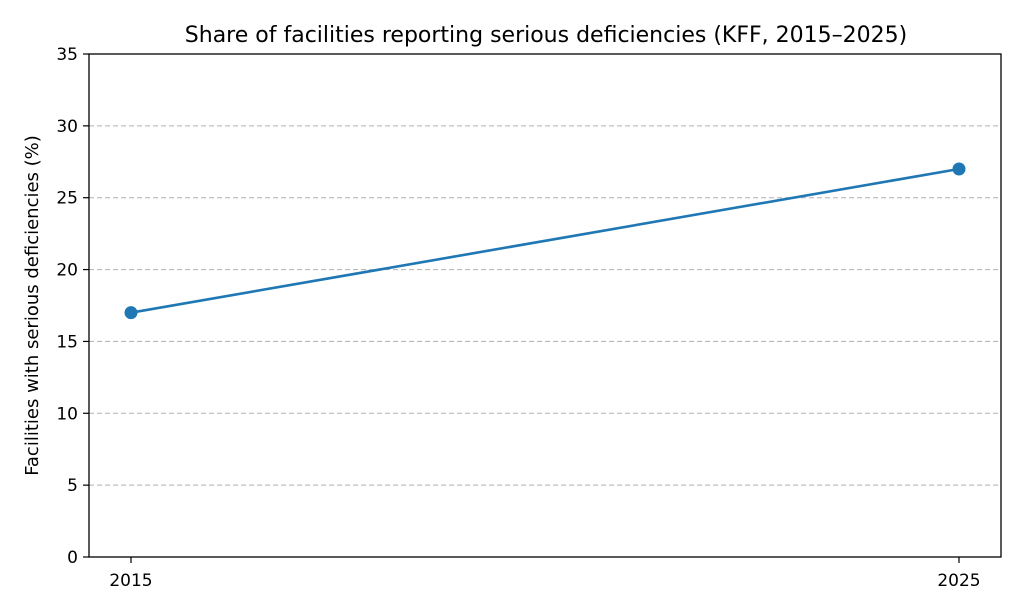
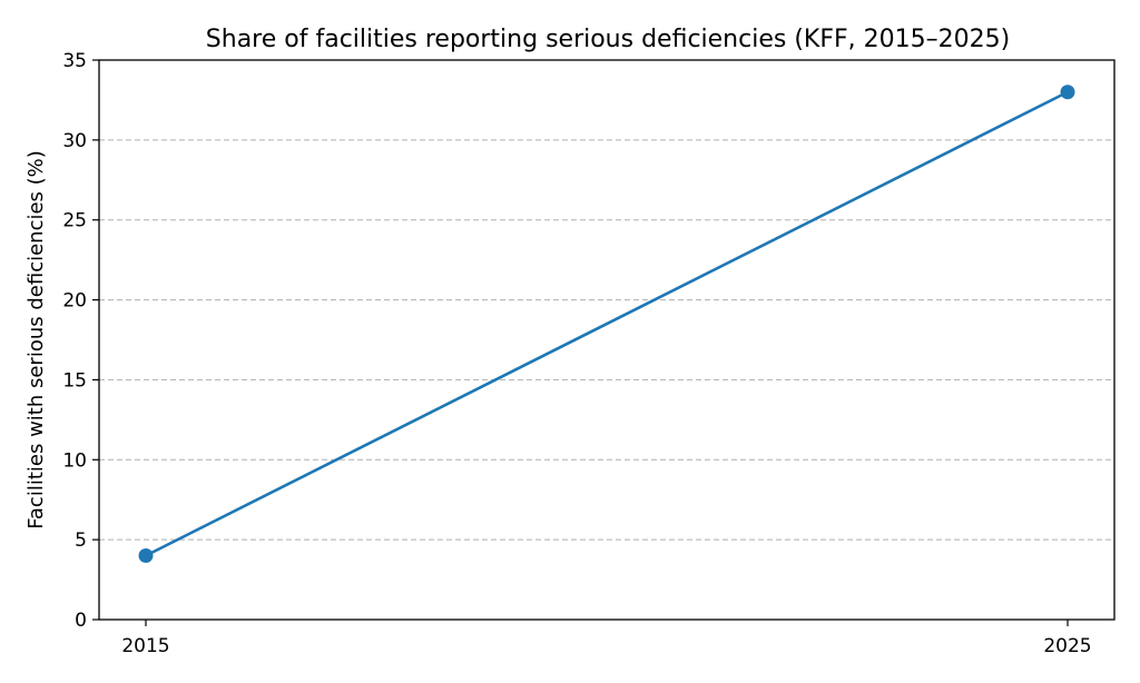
2015: 17 -> 4
2025: 27 -> 33
